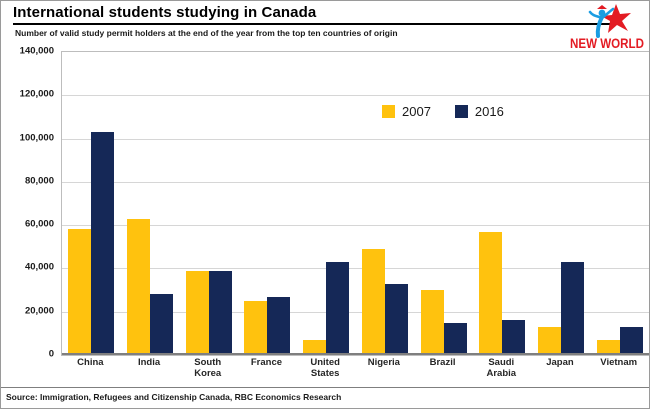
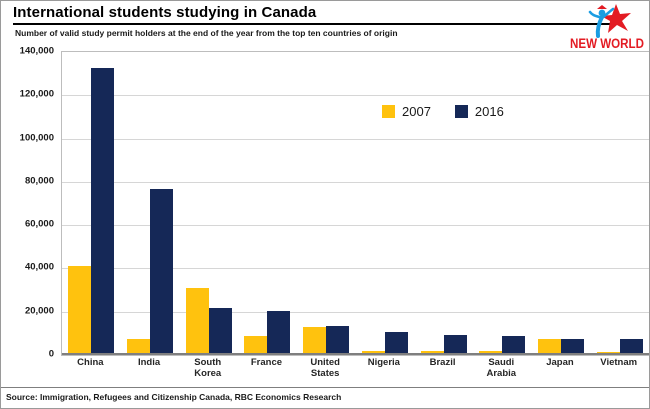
2007/China: 58000 -> 41000
2016/China: 103000 -> 132000
2007/India: 63000 -> 8000
2016/India: 28000 -> 76000
2007/South Korea: 39000 -> 31000
2016/South Korea: 39000 -> 22000
2007/France: 25000 -> 9000
2016/France: 27000 -> 20000
2007/United States: 7000 -> 13000
2016/United States: 43000 -> 14000
2007/Nigeria: 49000 -> 2000
2016/Nigeria: 33000 -> 10000
2007/Brazil: 30000 -> 2000
2016/Brazil: 15000 -> 9000
2007/Saudi Arabia: 57000 -> 2000
2016/Saudi Arabia: 16000 -> 9000
2007/Japan: 13000 -> 8000
2016/Japan: 43000 -> 7000
2007/Vietnam: 7000 -> 1000
2016/Vietnam: 13000 -> 8000
